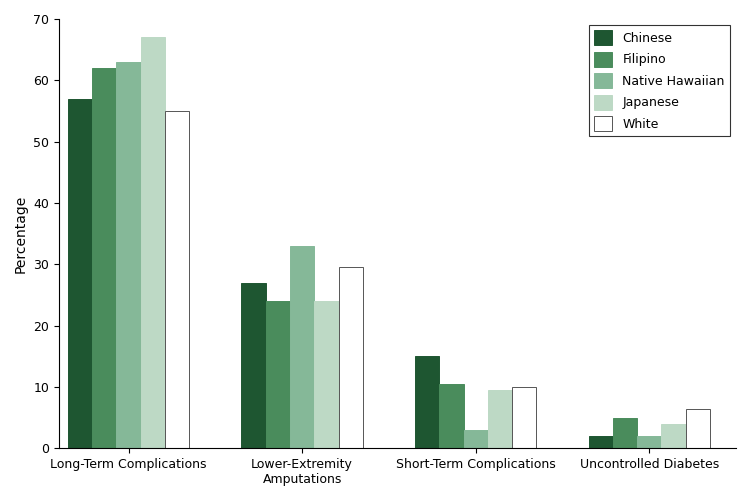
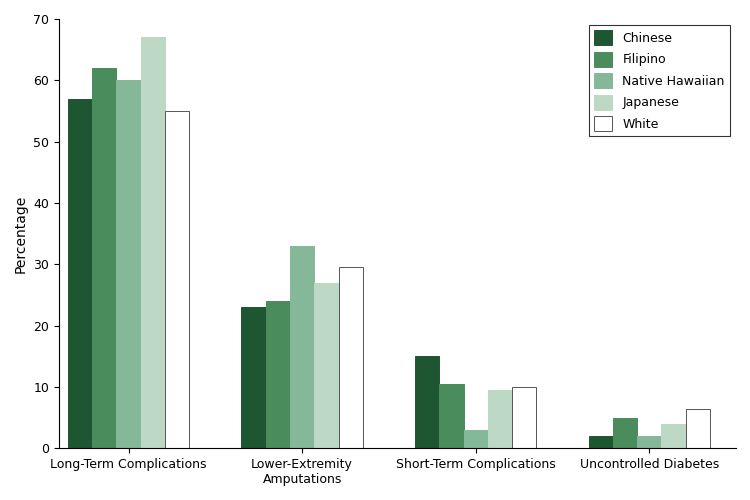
Native Hawaiian/Long-Term Complications: 63 -> 60
Chinese/Lower-Extremity Amputations: 27 -> 23
Japanese/Lower-Extremity Amputations: 24.0 -> 27.0
